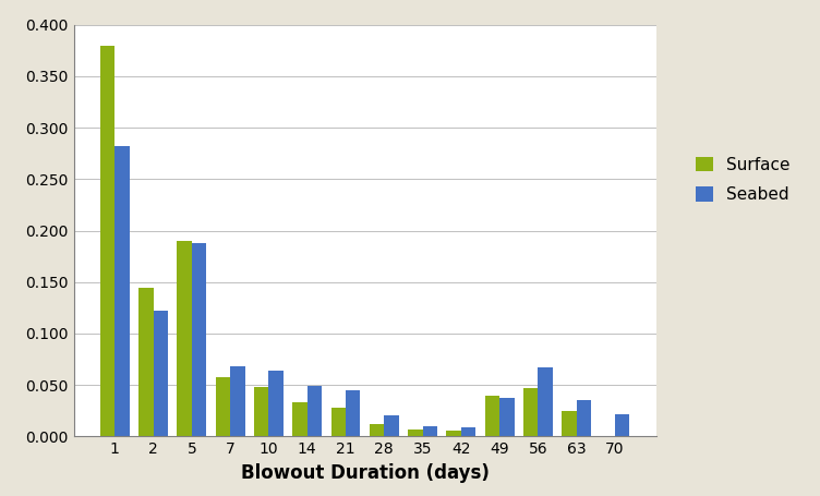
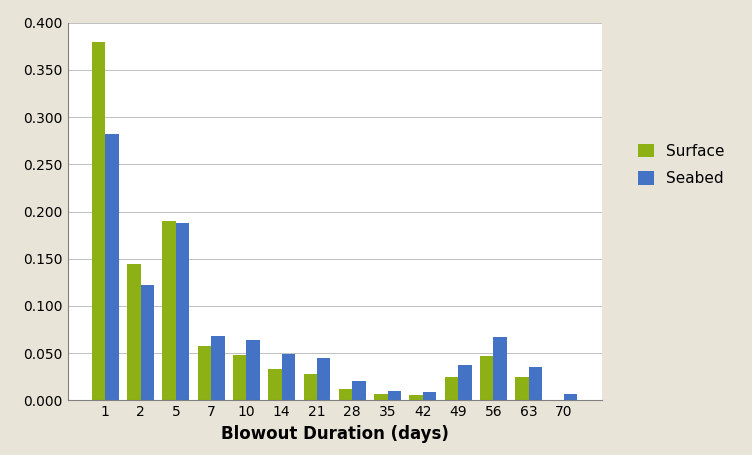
Surface/49: 0.040 -> 0.025
Seabed/70: 0.022 -> 0.007
